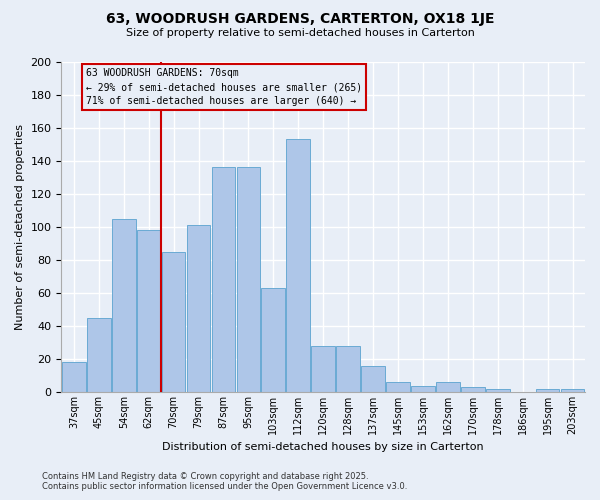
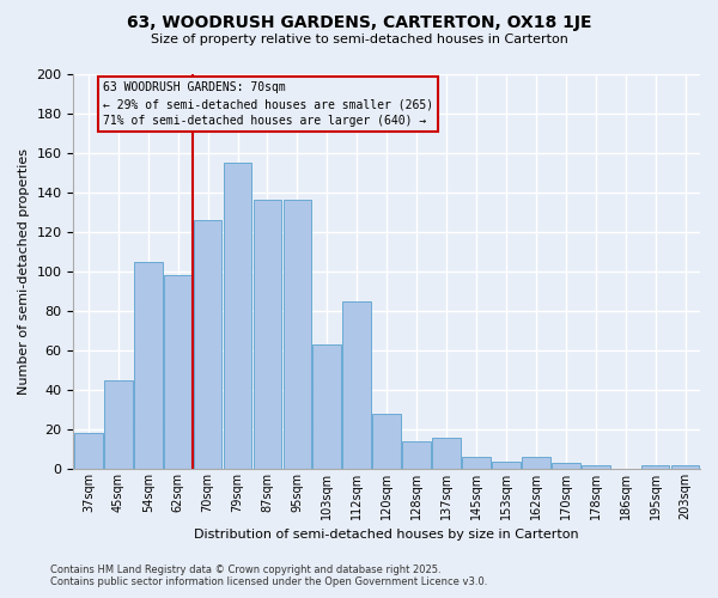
70sqm: 85 -> 126
79sqm: 101 -> 155
112sqm: 153 -> 85
128sqm: 28 -> 14
